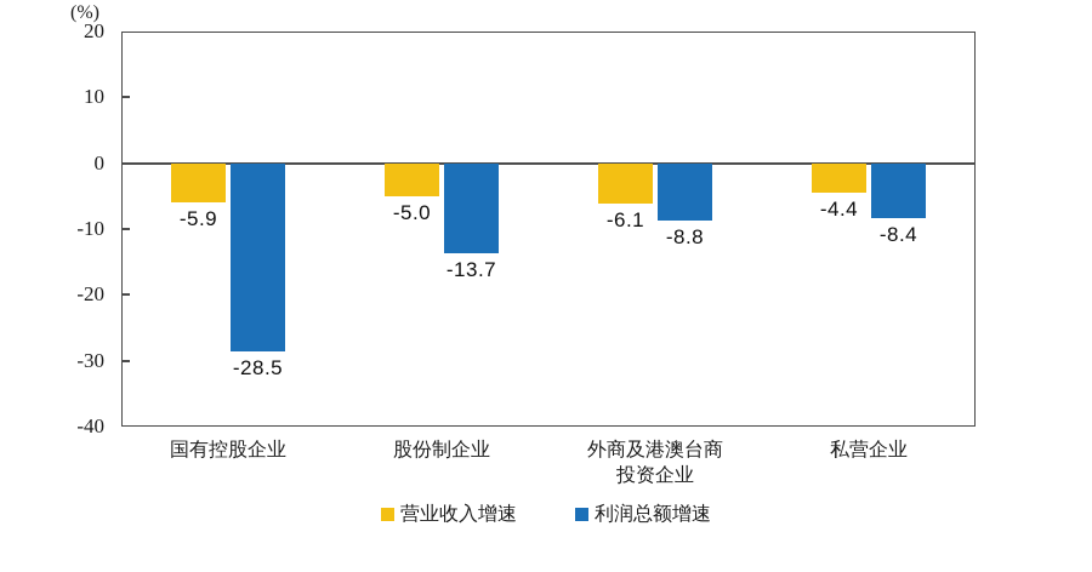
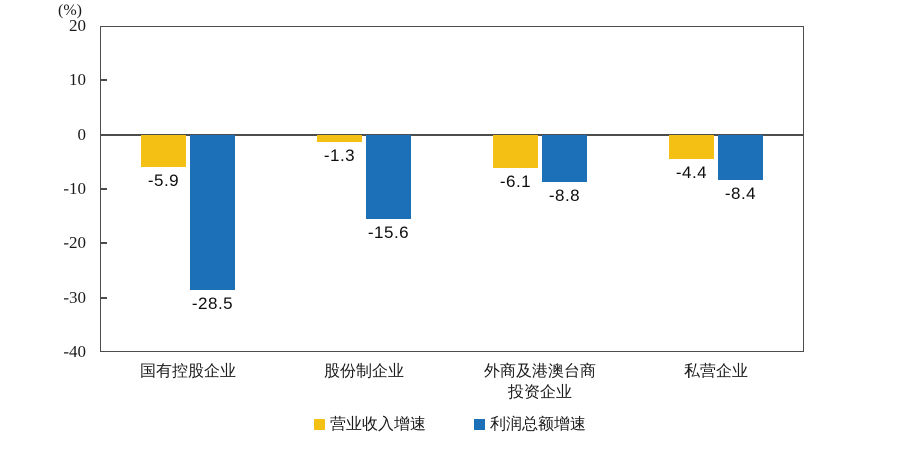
营业收入增速/股份制企业: -5.0 -> -1.3
利润总额增速/股份制企业: -13.7 -> -15.6
